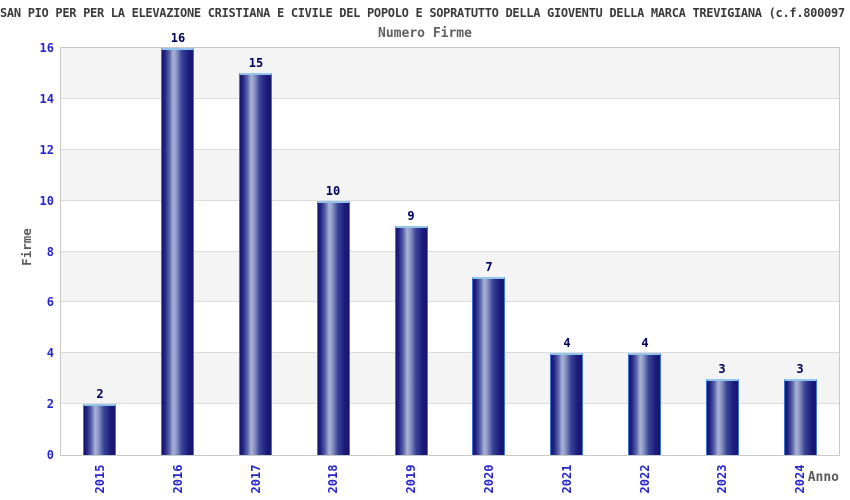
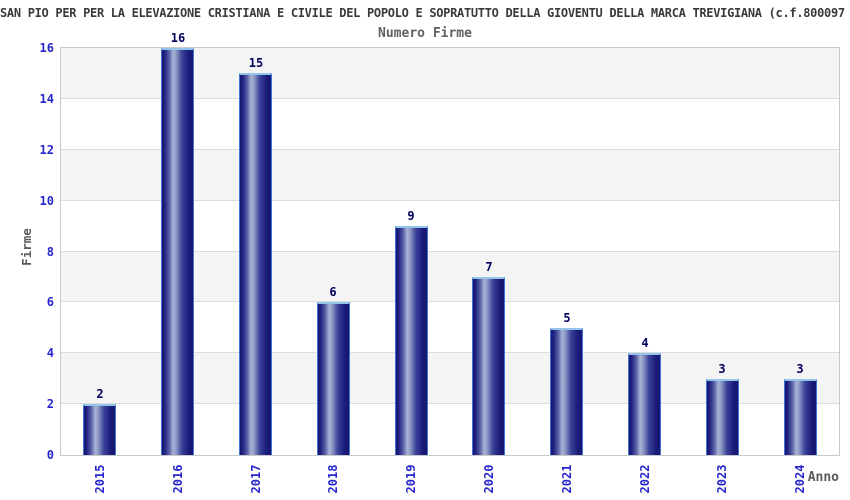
2018: 10 -> 6
2021: 4 -> 5
